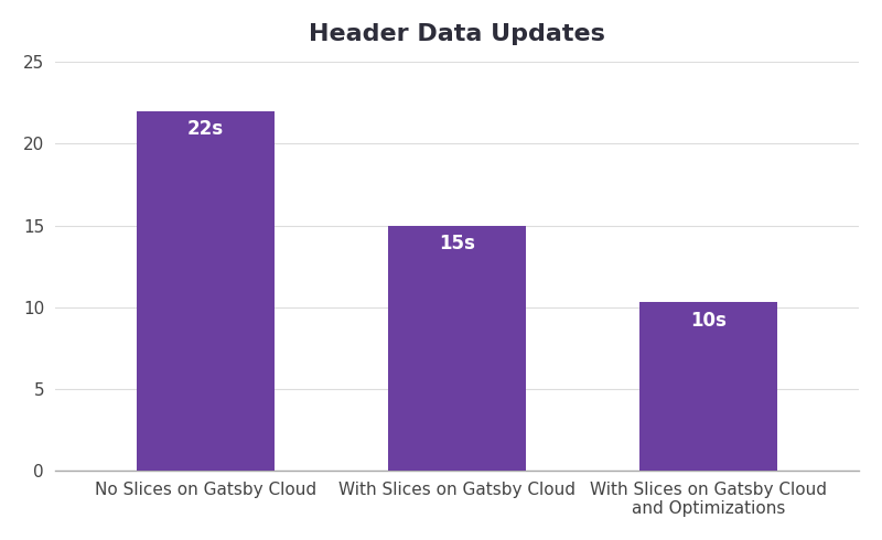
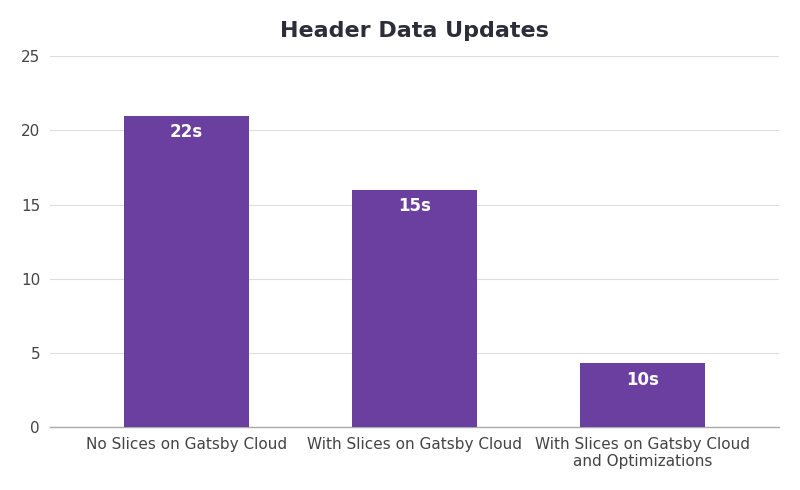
No Slices on Gatsby Cloud: 22.0 -> 21.0
With Slices on Gatsby Cloud: 15.0 -> 16.0
With Slices on Gatsby Cloud and Optimizations: 10.3 -> 4.3
